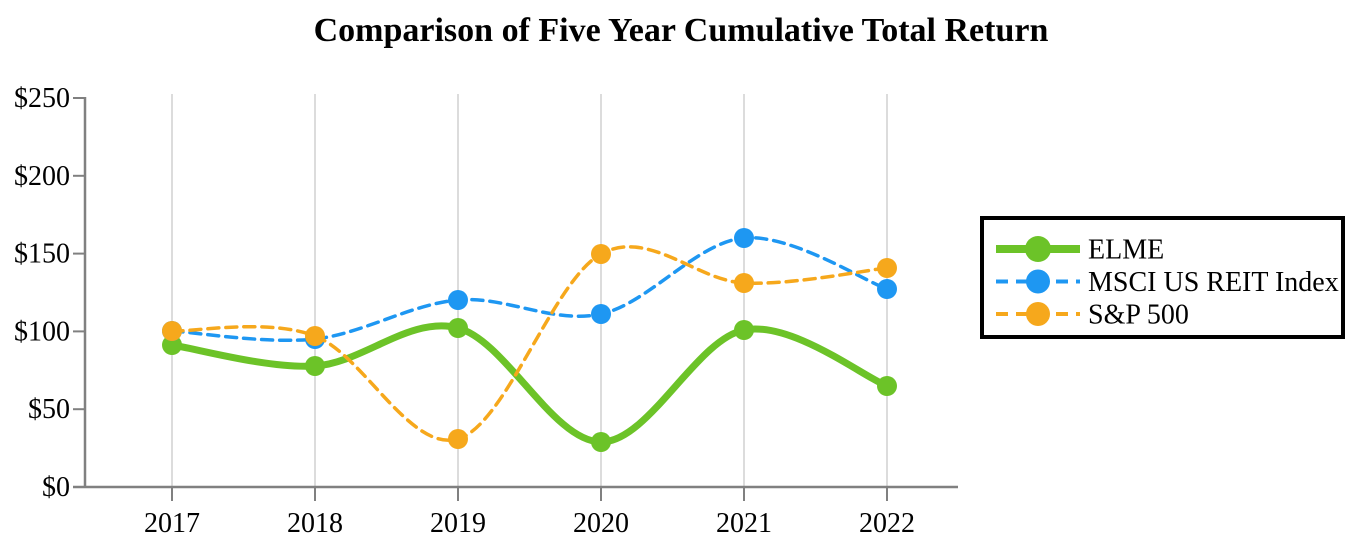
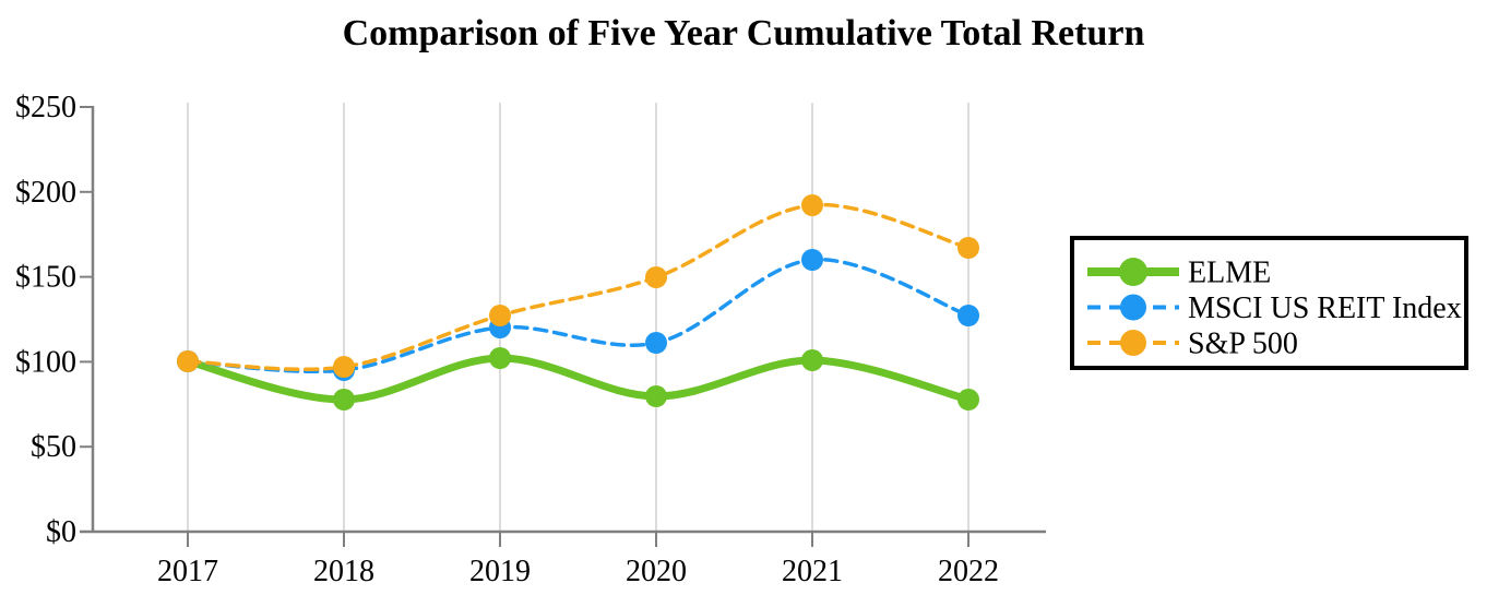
ELME/2017: $91 -> $100
S&P 500/2019: $31 -> $127
ELME/2020: $29 -> $80
S&P 500/2021: $131 -> $192
ELME/2022: $65 -> $78
S&P 500/2022: $141 -> $167
